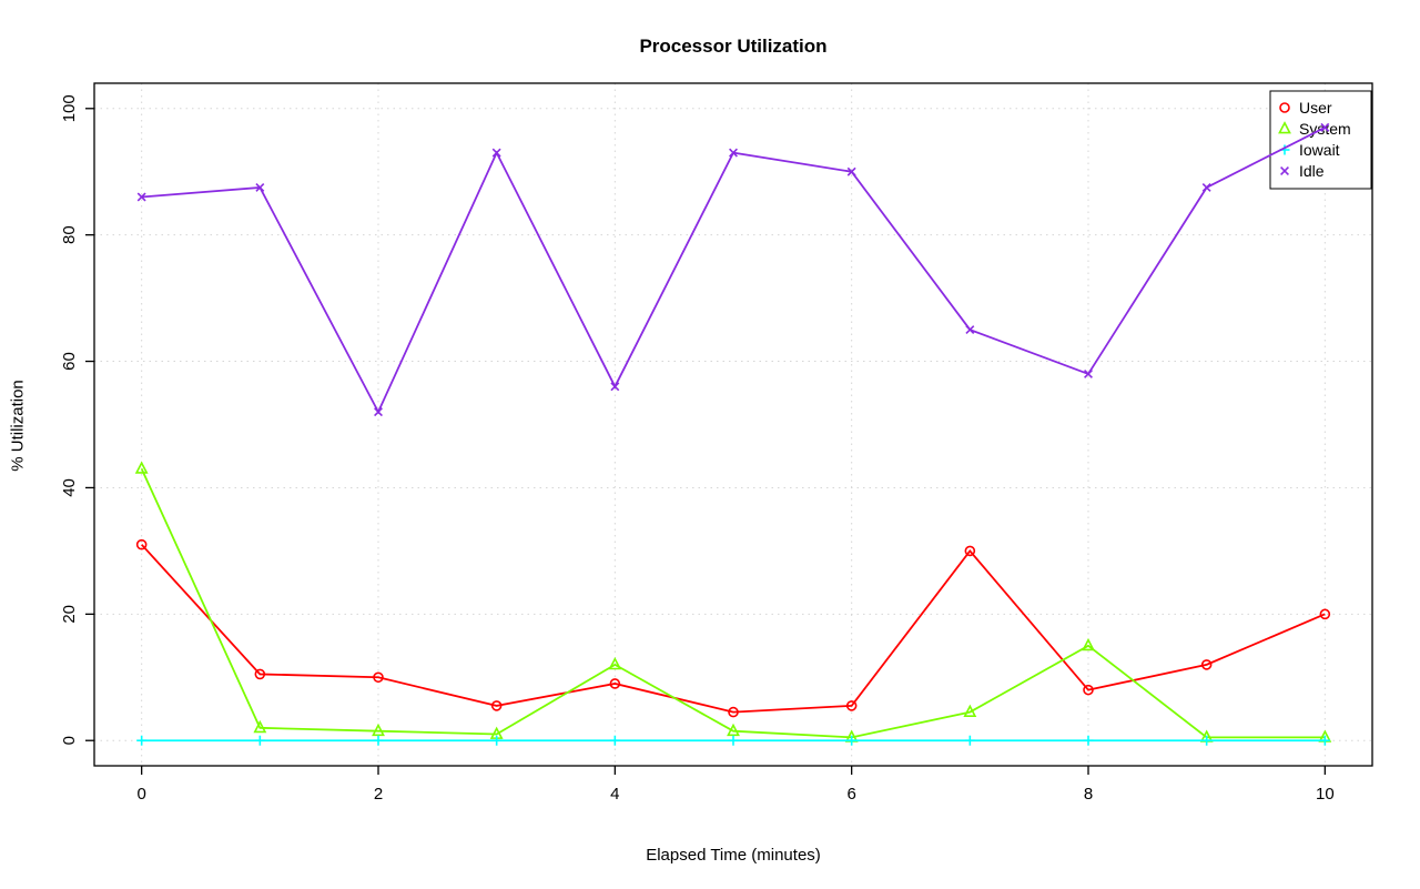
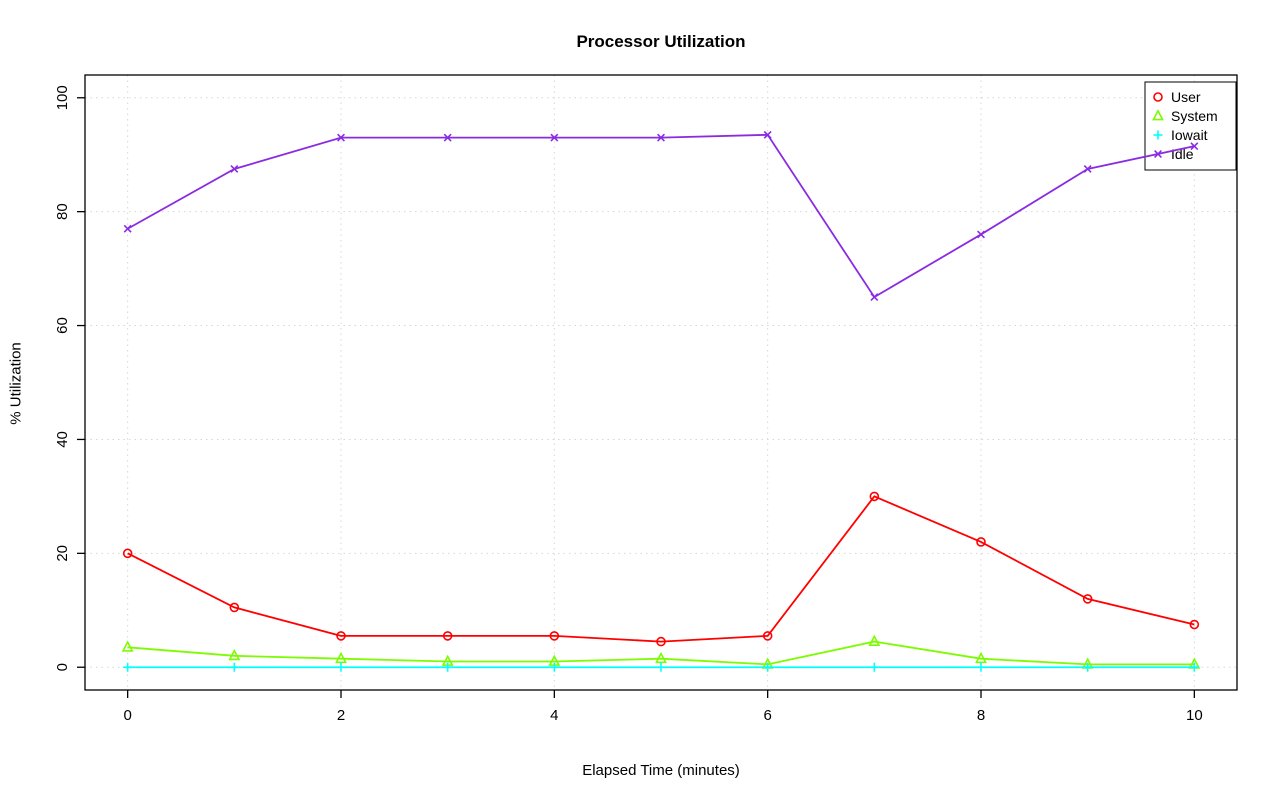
User/0: 31 -> 20
System/0: 43 -> 4
Idle/0: 86 -> 77
User/2: 10 -> 6
Idle/2: 52 -> 93
User/4: 9 -> 6
System/4: 12 -> 1
Idle/4: 56 -> 93
Idle/6: 90 -> 94
User/8: 8 -> 22
System/8: 15 -> 2
Idle/8: 58 -> 76
User/10: 20 -> 8
Idle/10: 97 -> 92
